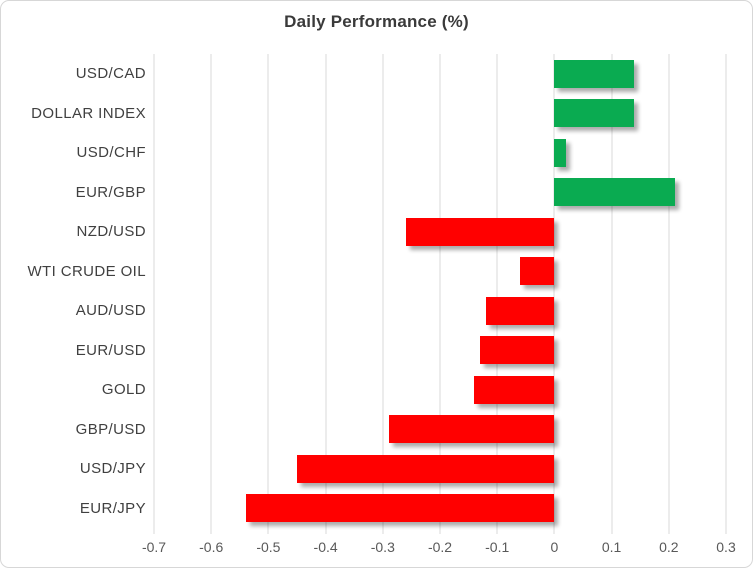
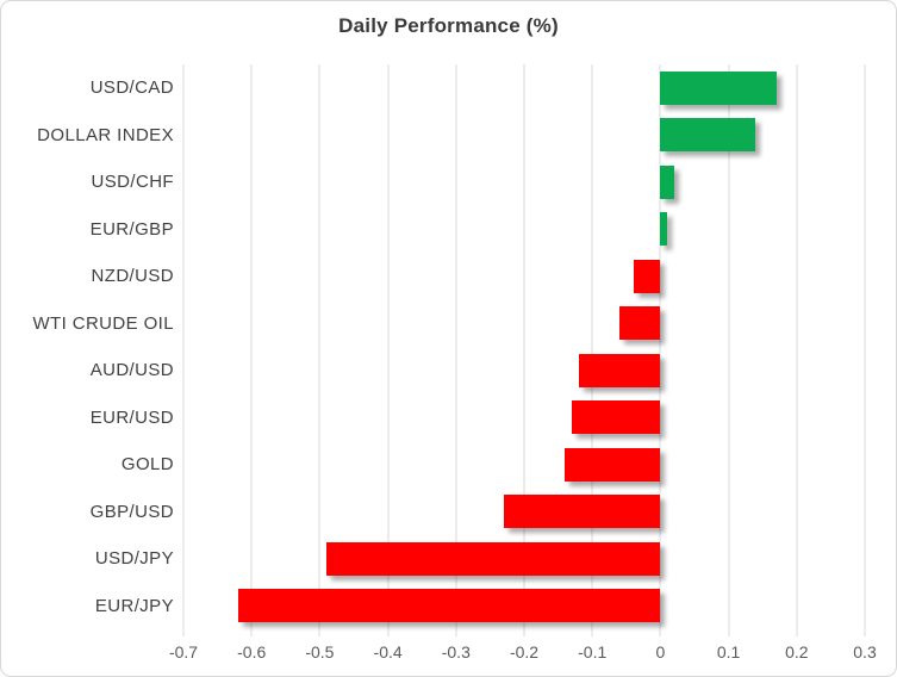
USD/CAD: 0.14 -> 0.17
EUR/GBP: 0.21 -> 0.01
NZD/USD: -0.26 -> -0.04
GBP/USD: -0.29 -> -0.23
USD/JPY: -0.45 -> -0.49
EUR/JPY: -0.54 -> -0.62
